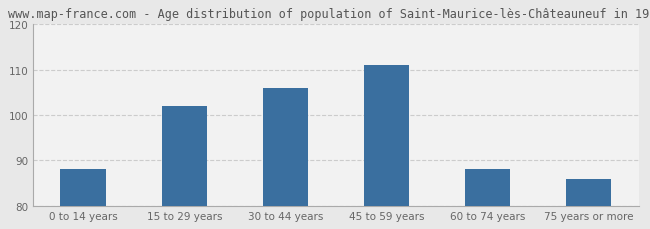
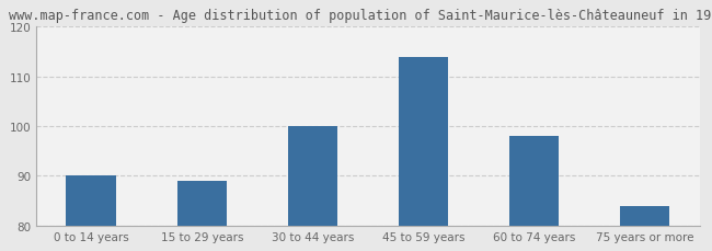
0 to 14 years: 88 -> 90
15 to 29 years: 102 -> 89
30 to 44 years: 106 -> 100
45 to 59 years: 111 -> 114
60 to 74 years: 88 -> 98
75 years or more: 86 -> 84
